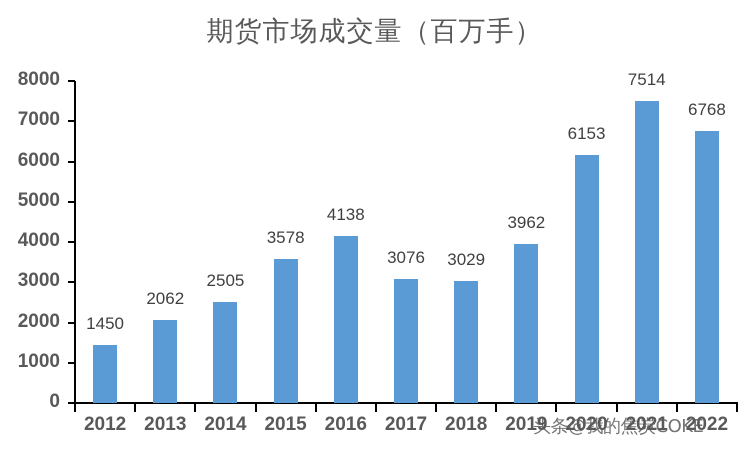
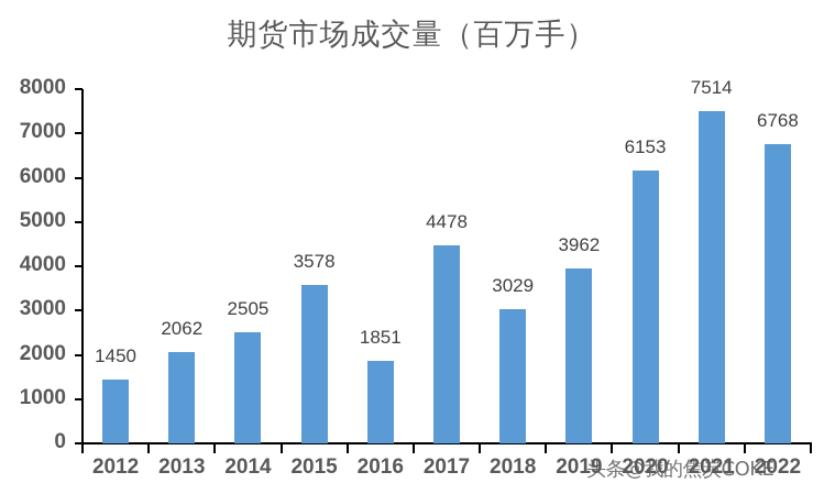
2016: 4138 -> 1851
2017: 3076 -> 4478
